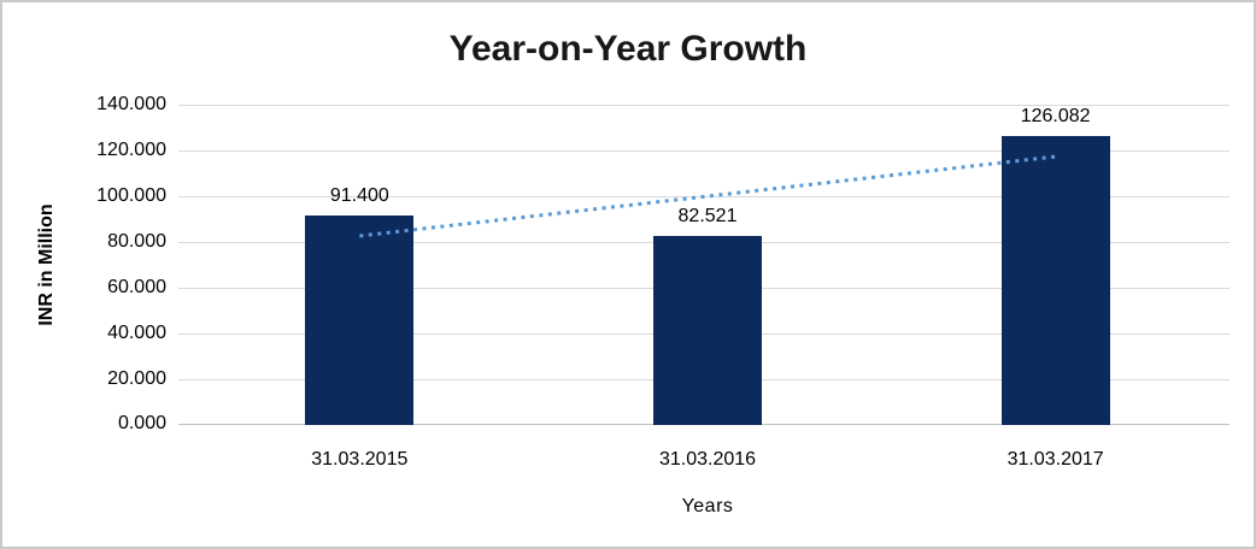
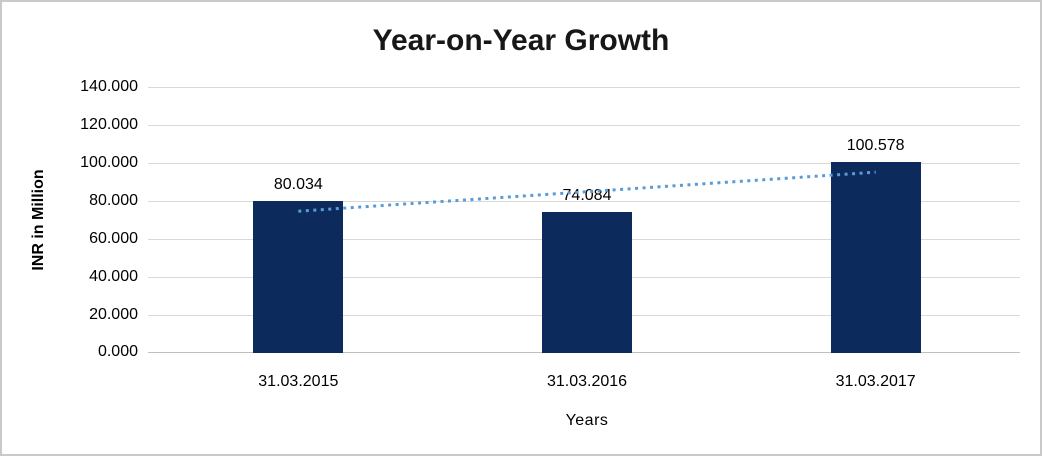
31.03.2015: 91.400 -> 80.034
31.03.2016: 82.521 -> 74.084
31.03.2017: 126.082 -> 100.578
